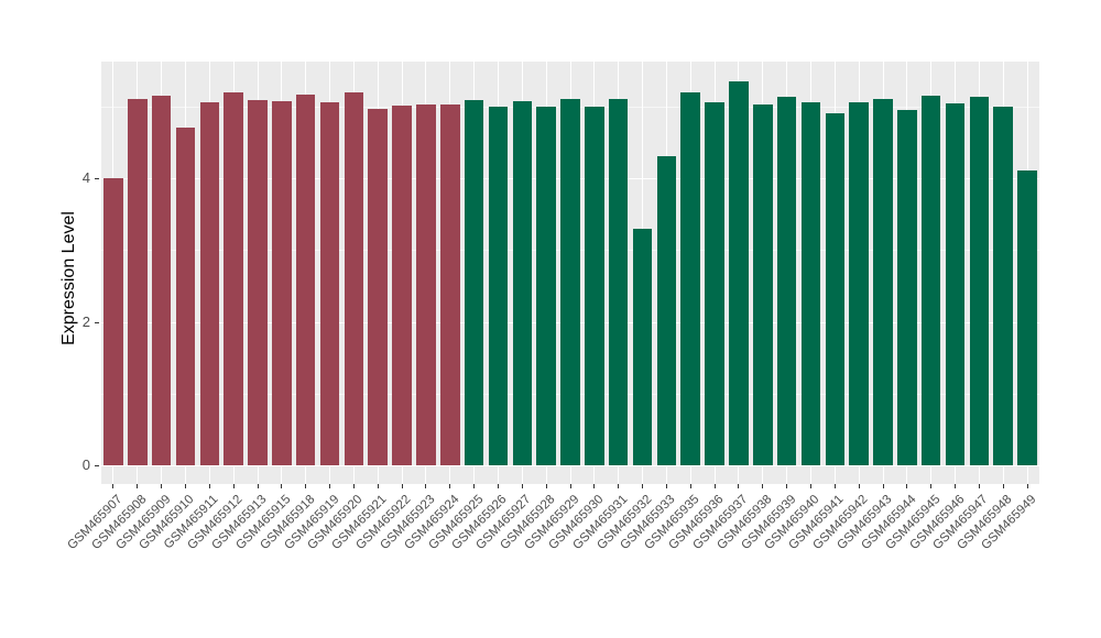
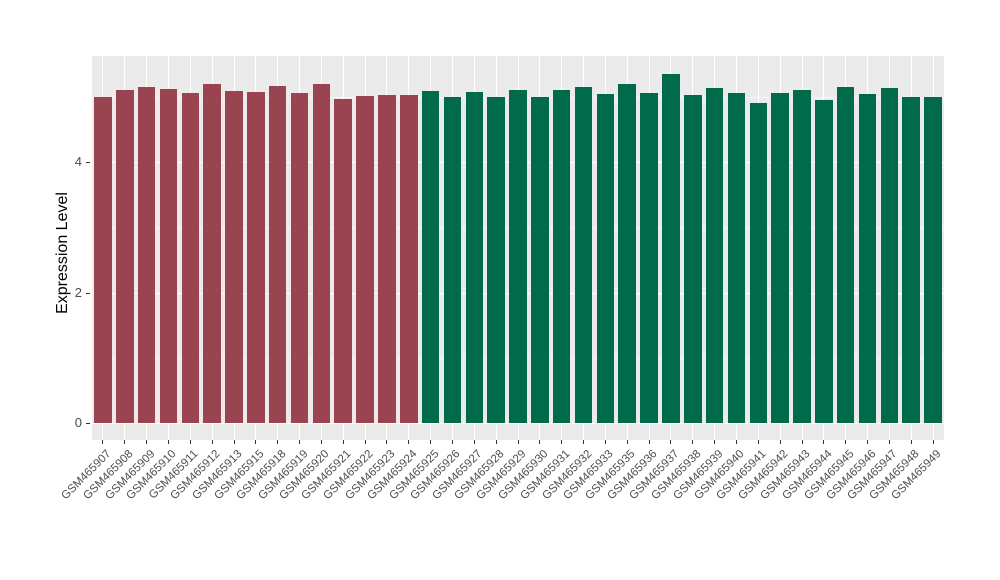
GSM465907: 4.0 -> 5.0
GSM465910: 4.7 -> 5.1
GSM465932: 3.3 -> 5.2
GSM465933: 4.3 -> 5.0
GSM465949: 4.1 -> 5.0
